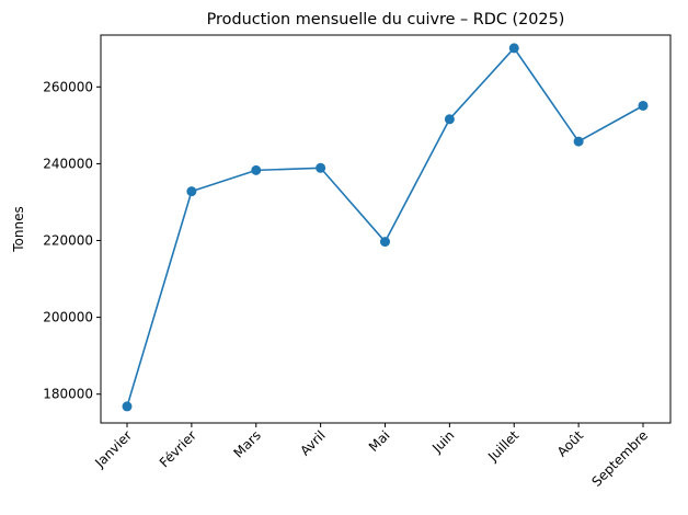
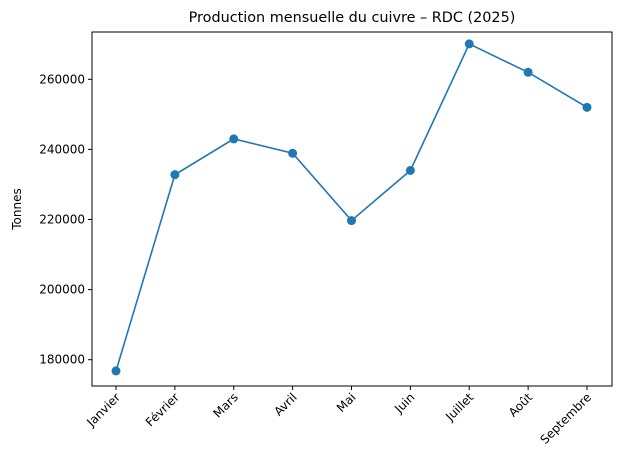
Mars: 238000 -> 243000
Juin: 252000 -> 234000
Août: 246000 -> 262000
Septembre: 255000 -> 252000
